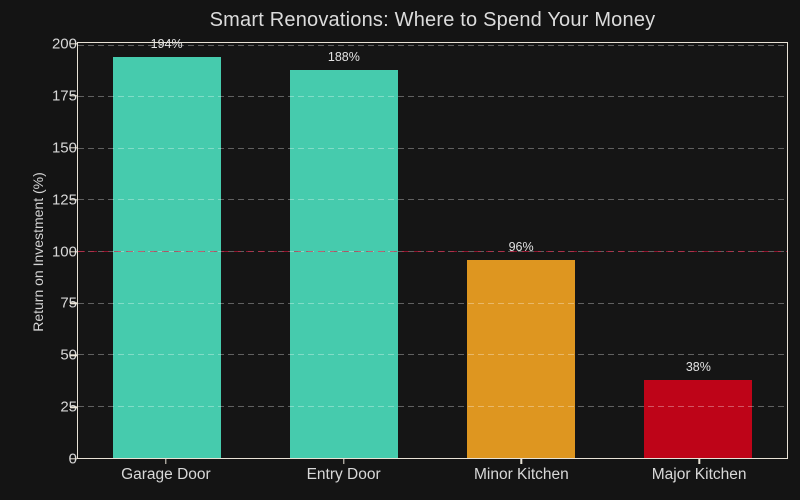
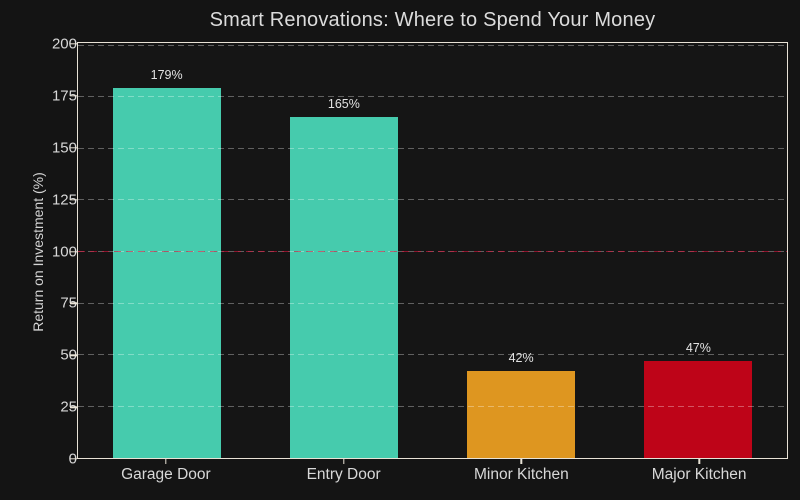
Garage Door: 194% -> 179%
Entry Door: 188% -> 165%
Minor Kitchen: 96% -> 42%
Major Kitchen: 38% -> 47%
